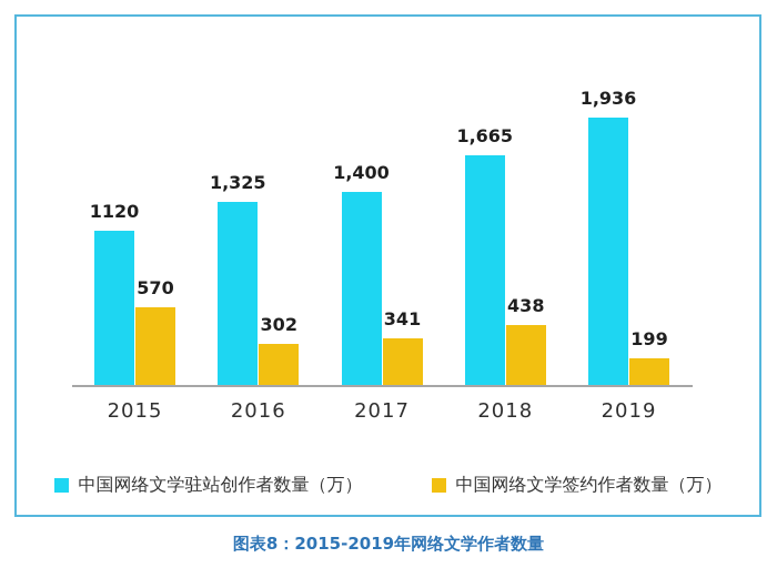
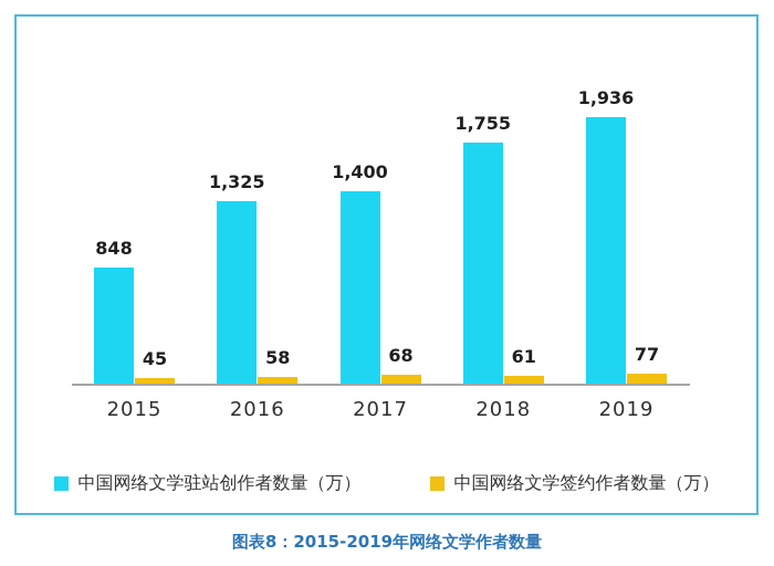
中国网络文学驻站创作者数量（万）/2015: 1120 -> 848
中国网络文学签约作者数量（万）/2015: 570 -> 45
中国网络文学签约作者数量（万）/2016: 302 -> 58
中国网络文学签约作者数量（万）/2017: 341 -> 68
中国网络文学驻站创作者数量（万）/2018: 1,665 -> 1,755
中国网络文学签约作者数量（万）/2018: 438 -> 61
中国网络文学签约作者数量（万）/2019: 199 -> 77
